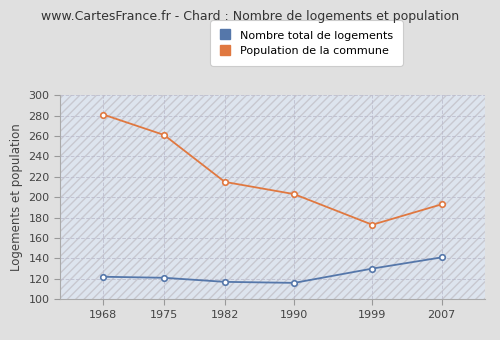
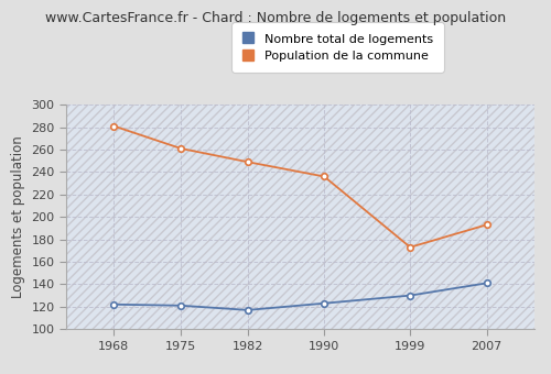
Population de la commune/1982: 215 -> 249
Nombre total de logements/1990: 116 -> 123
Population de la commune/1990: 203 -> 236
